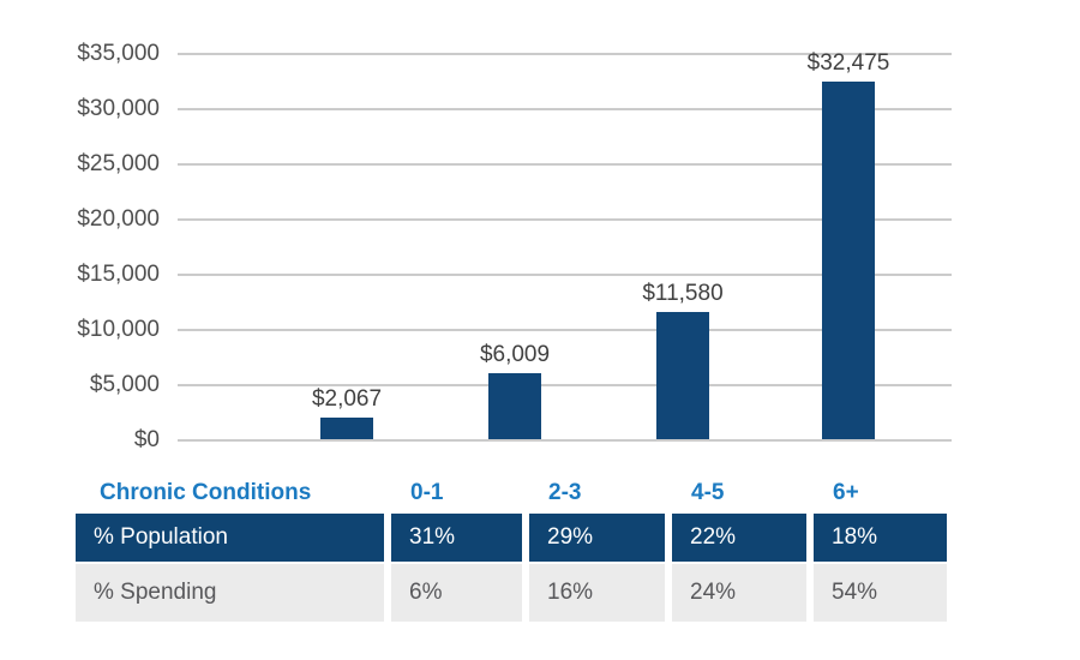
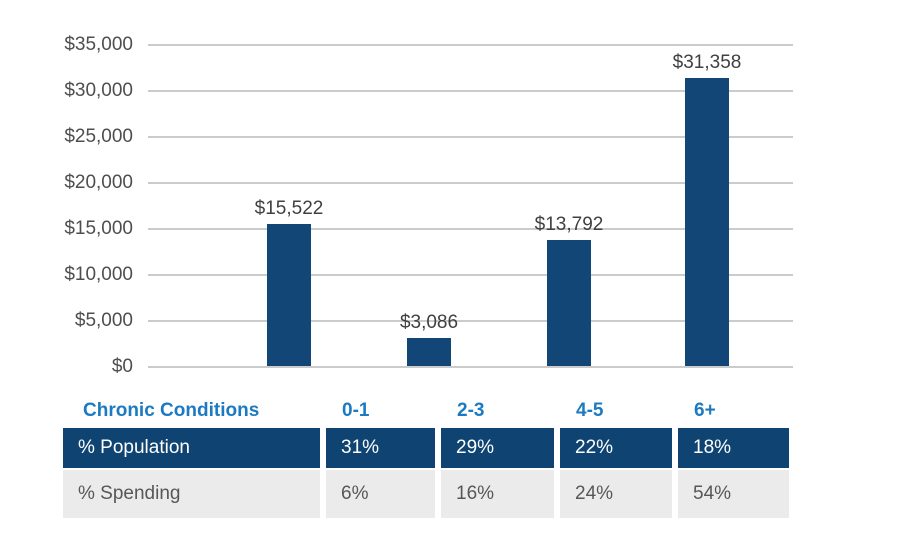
0-1: $2,067 -> $15,522
2-3: $6,009 -> $3,086
4-5: $11,580 -> $13,792
6+: $32,475 -> $31,358
